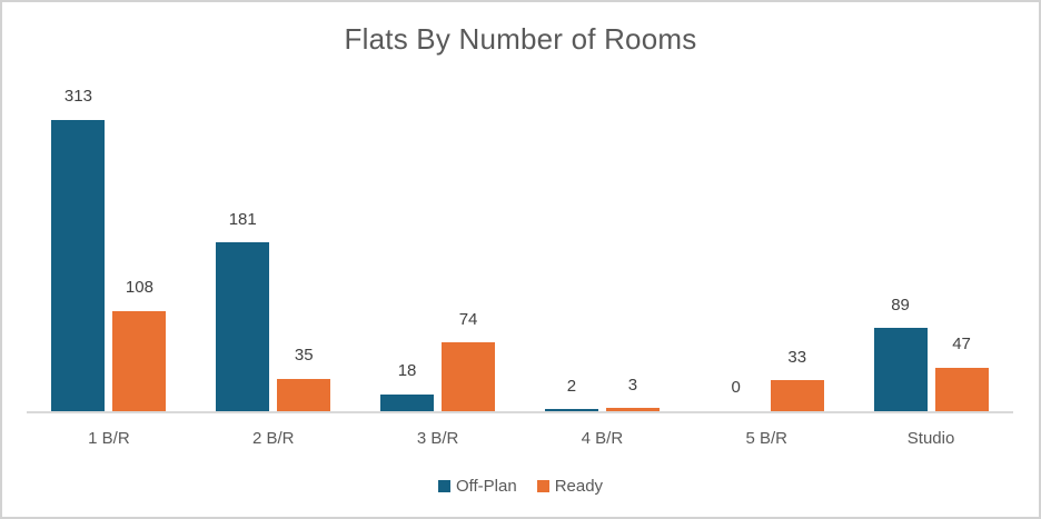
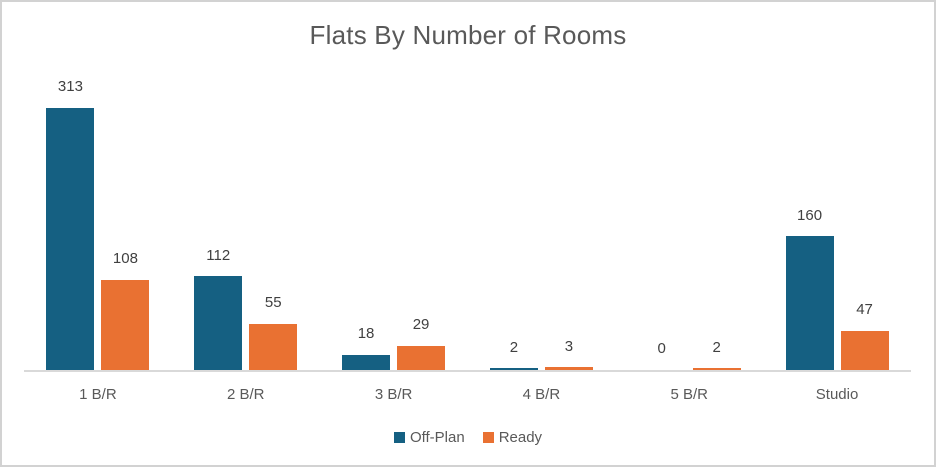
Off-Plan/2 B/R: 181 -> 112
Ready/2 B/R: 35 -> 55
Ready/3 B/R: 74 -> 29
Ready/5 B/R: 33 -> 2
Off-Plan/Studio: 89 -> 160
